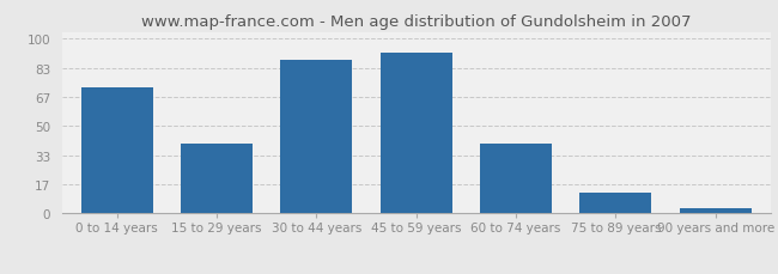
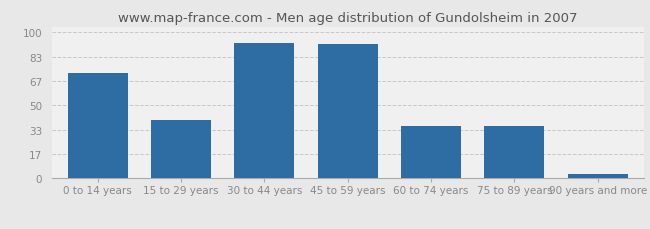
30 to 44 years: 88 -> 93
60 to 74 years: 40 -> 36
75 to 89 years: 12 -> 36
